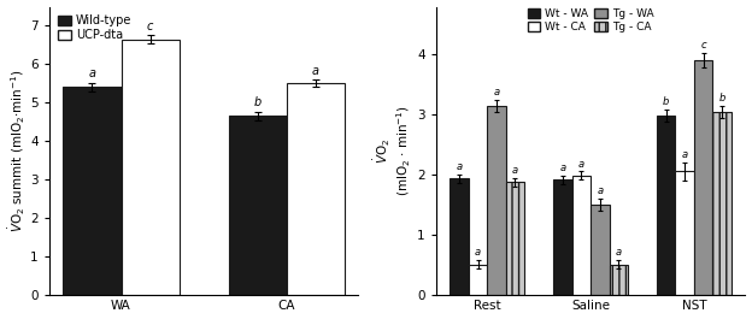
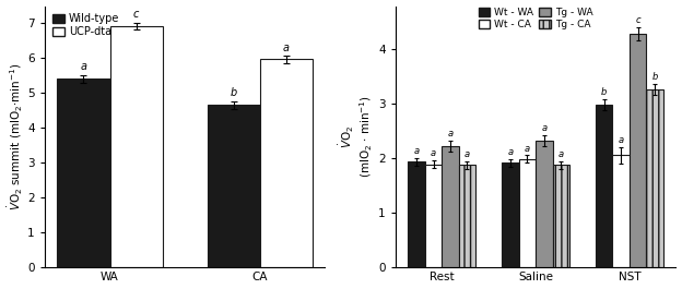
UCP-dta/WA: 6.65 -> 6.93
UCP-dta/CA: 5.50 -> 5.97
Wt - CA/Rest: 0.50 -> 1.88
Tg - WA/Rest: 3.15 -> 2.22
Tg - WA/Saline: 1.50 -> 2.33
Tg - CA/Saline: 0.50 -> 1.87
Tg - WA/NST: 3.90 -> 4.28
Tg - CA/NST: 3.05 -> 3.27
